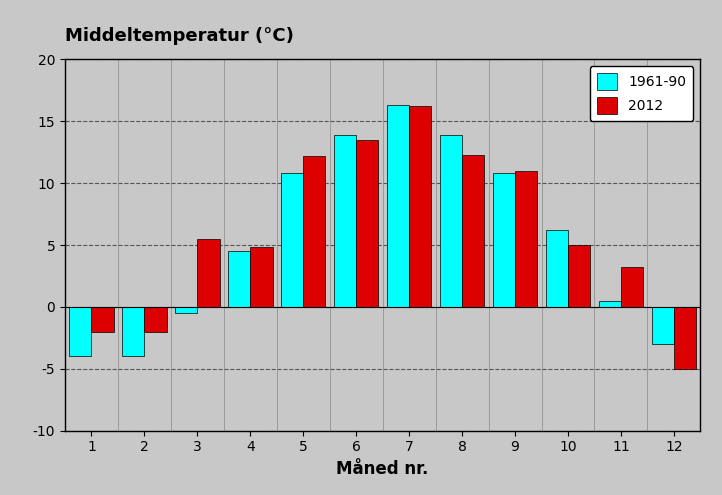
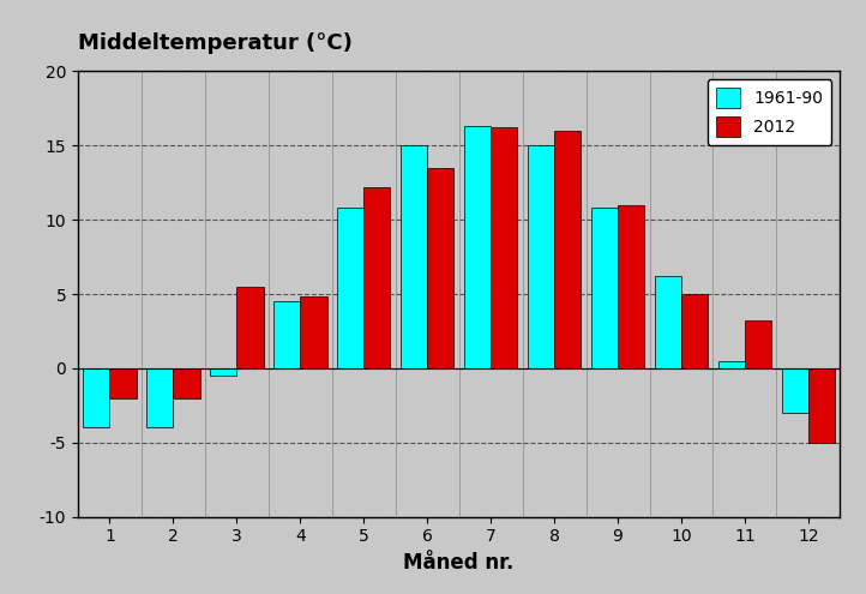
1961-90/6: 13.9 -> 15.0
1961-90/8: 13.9 -> 15.0
2012/8: 12.3 -> 16.0
